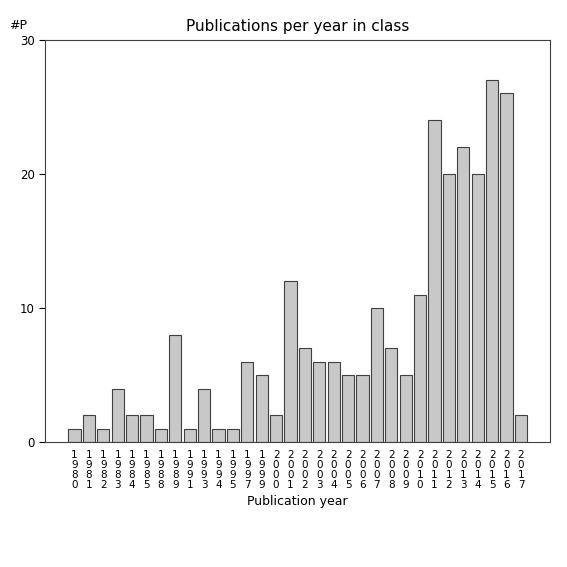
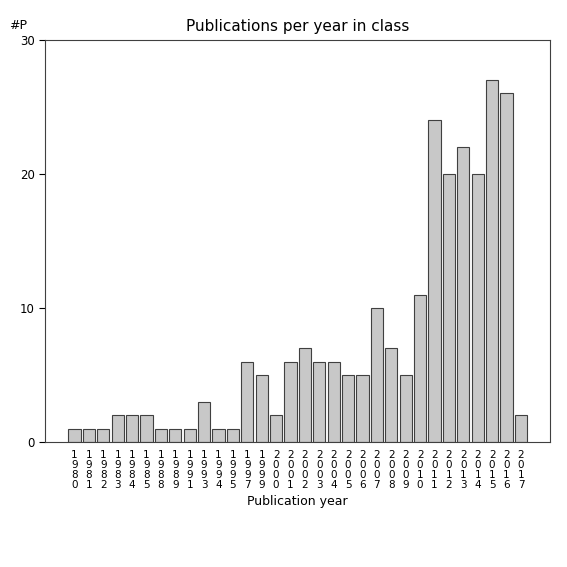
1 9 8 1: 2 -> 1
1 9 8 3: 4 -> 2
1 9 8 9: 8 -> 1
1 9 9 3: 4 -> 3
2 0 0 1: 12 -> 6
